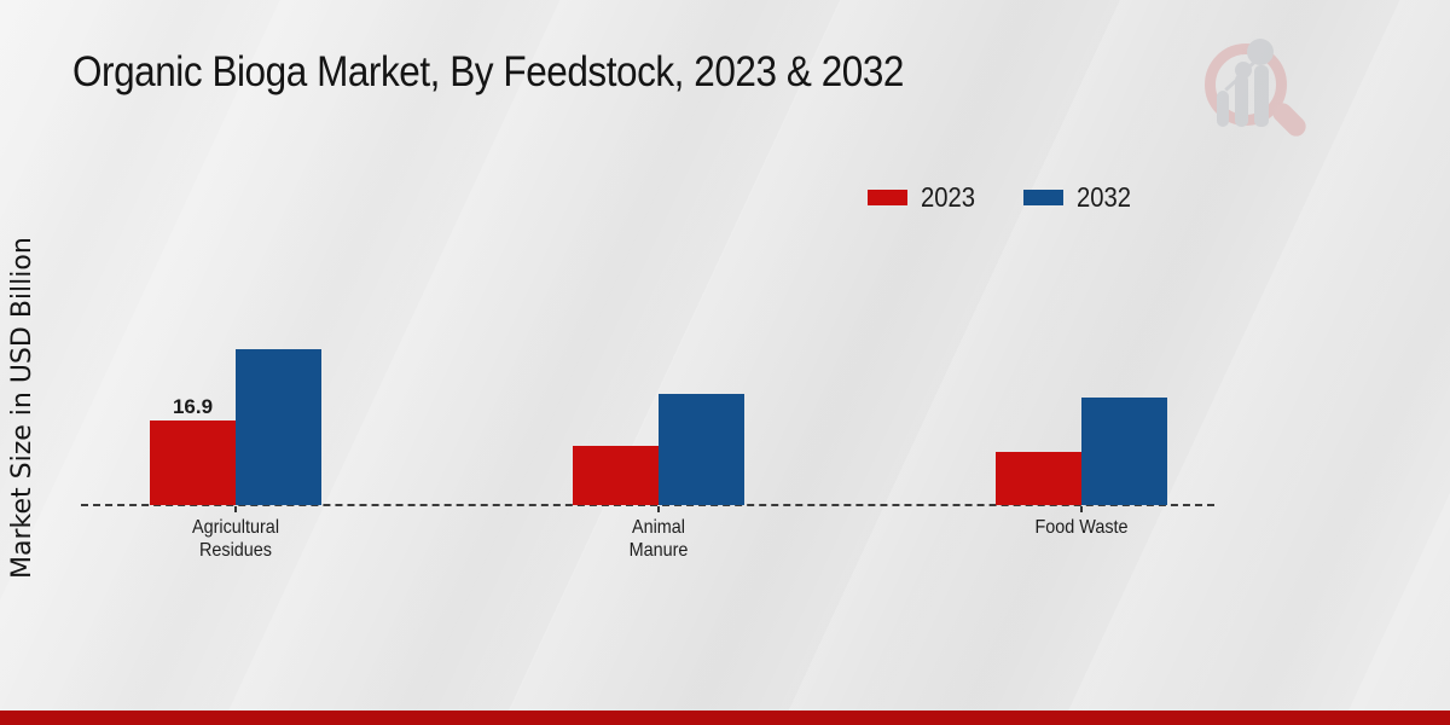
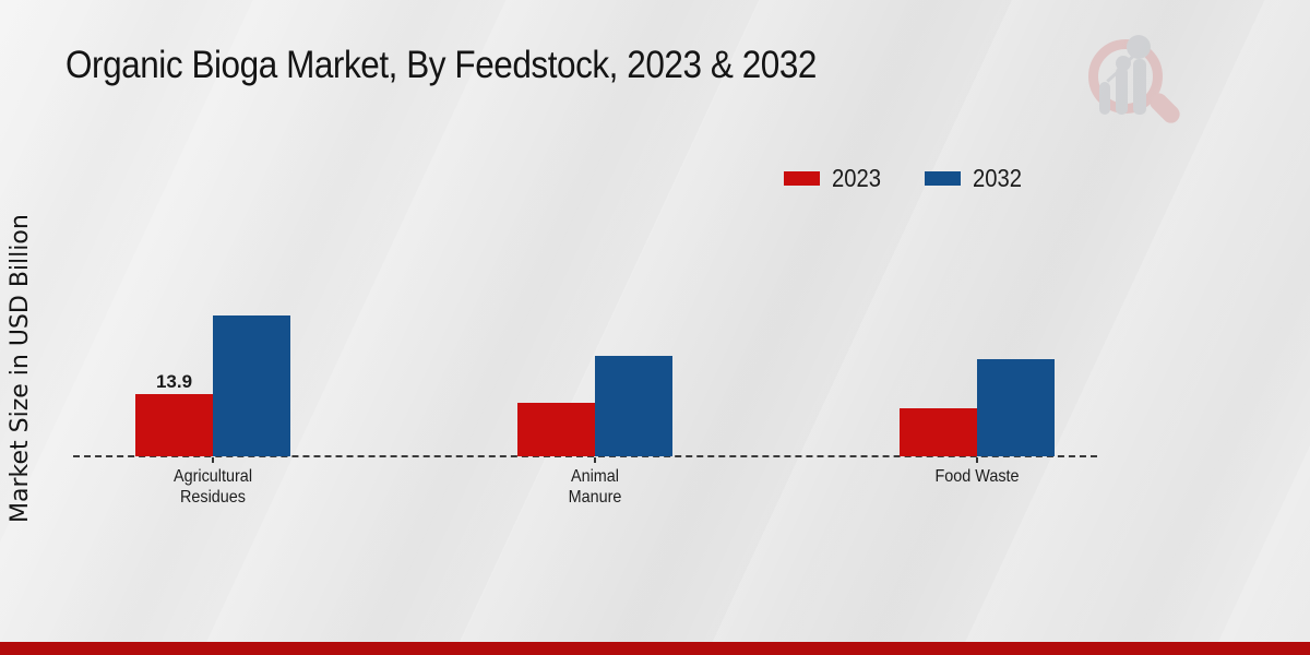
2023/Agricultural Residues: 16.9 -> 13.9
